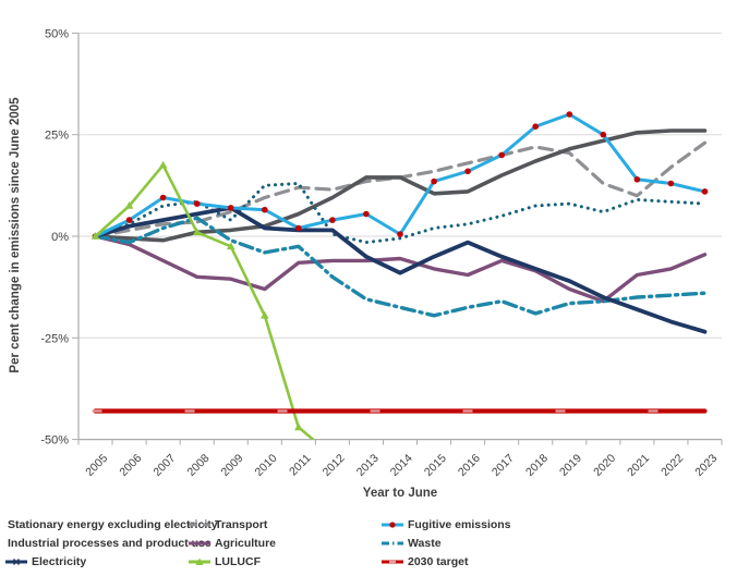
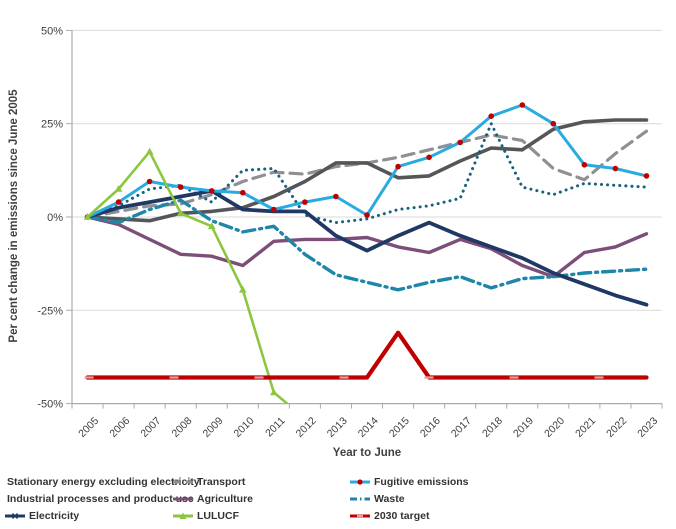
2030 target/2015: -43% -> -31%
Industrial processes and product use/2018: 8% -> 25%
Stationary energy excluding electricity/2019: 22% -> 18%
